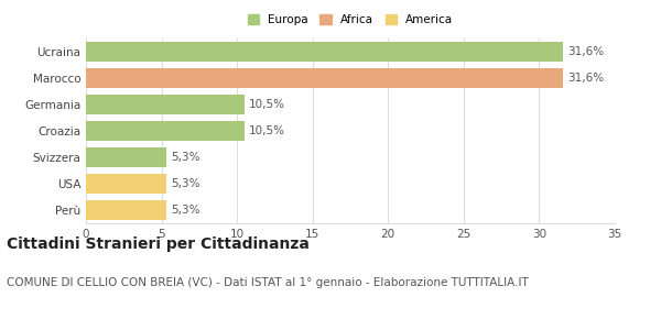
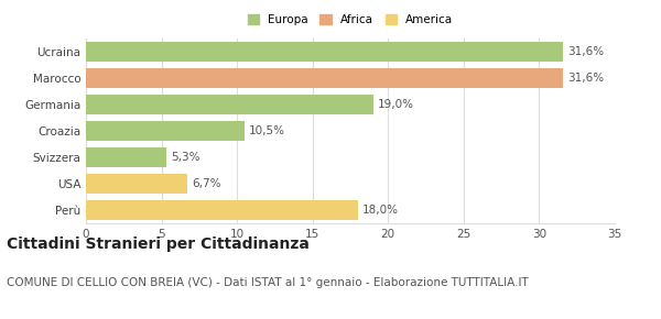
Germania: 10,5% -> 19,0%
USA: 5,3% -> 6,7%
Perù: 5,3% -> 18,0%
